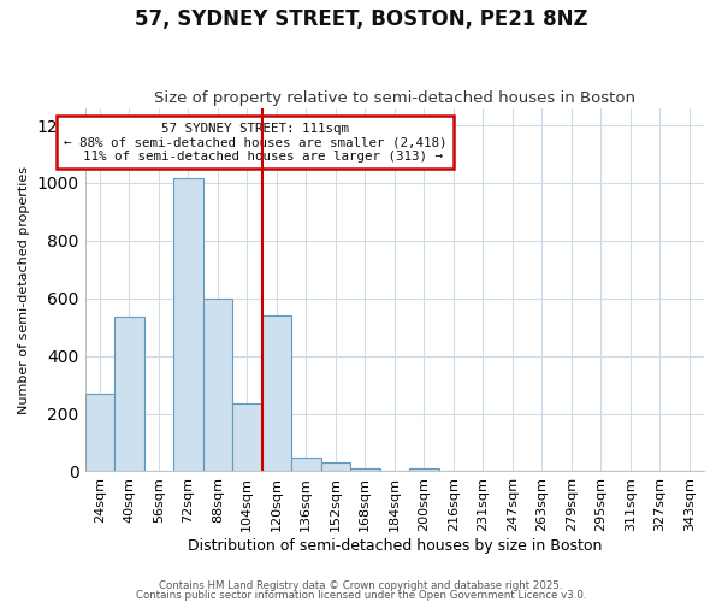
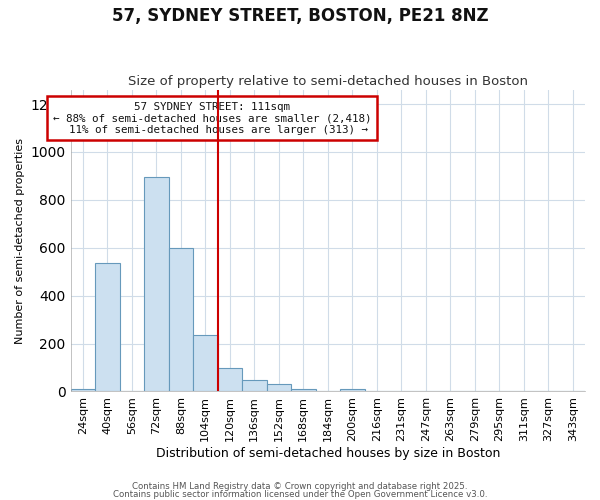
24sqm: 270 -> 10
72sqm: 1015 -> 895
120sqm: 540 -> 100
